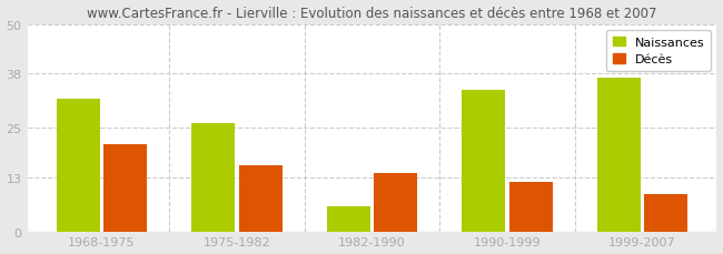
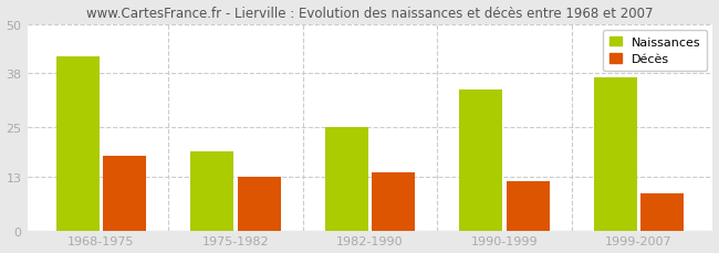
Naissances/1968-1975: 32 -> 42
Décès/1968-1975: 21 -> 18
Naissances/1975-1982: 26 -> 19
Décès/1975-1982: 16 -> 13
Naissances/1982-1990: 6 -> 25
